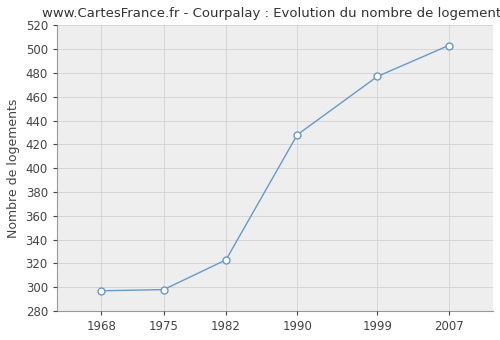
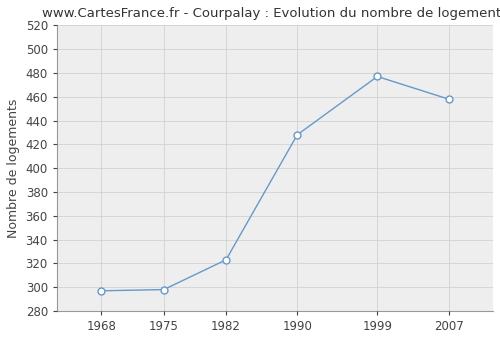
2007: 503 -> 458
